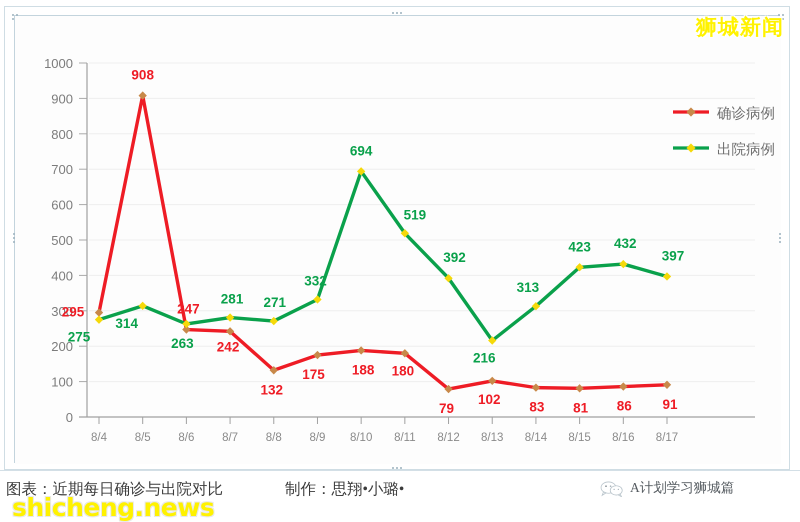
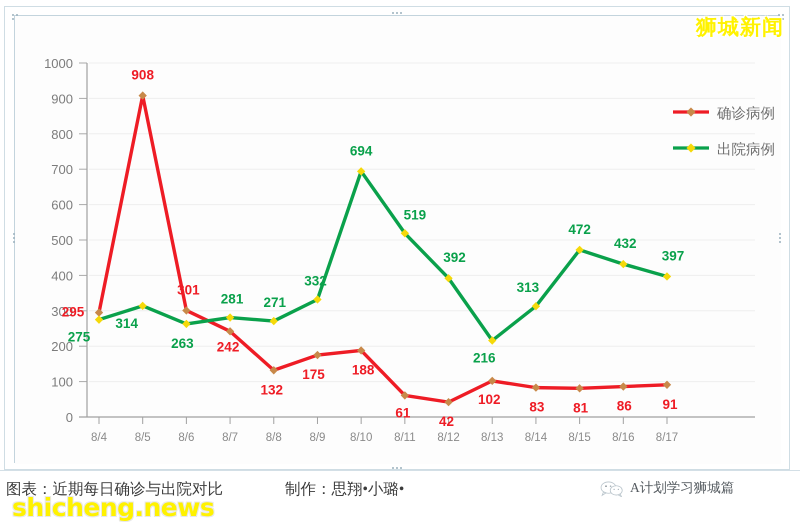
确诊病例/8/6: 247 -> 301
确诊病例/8/11: 180 -> 61
确诊病例/8/12: 79 -> 42
出院病例/8/15: 423 -> 472
